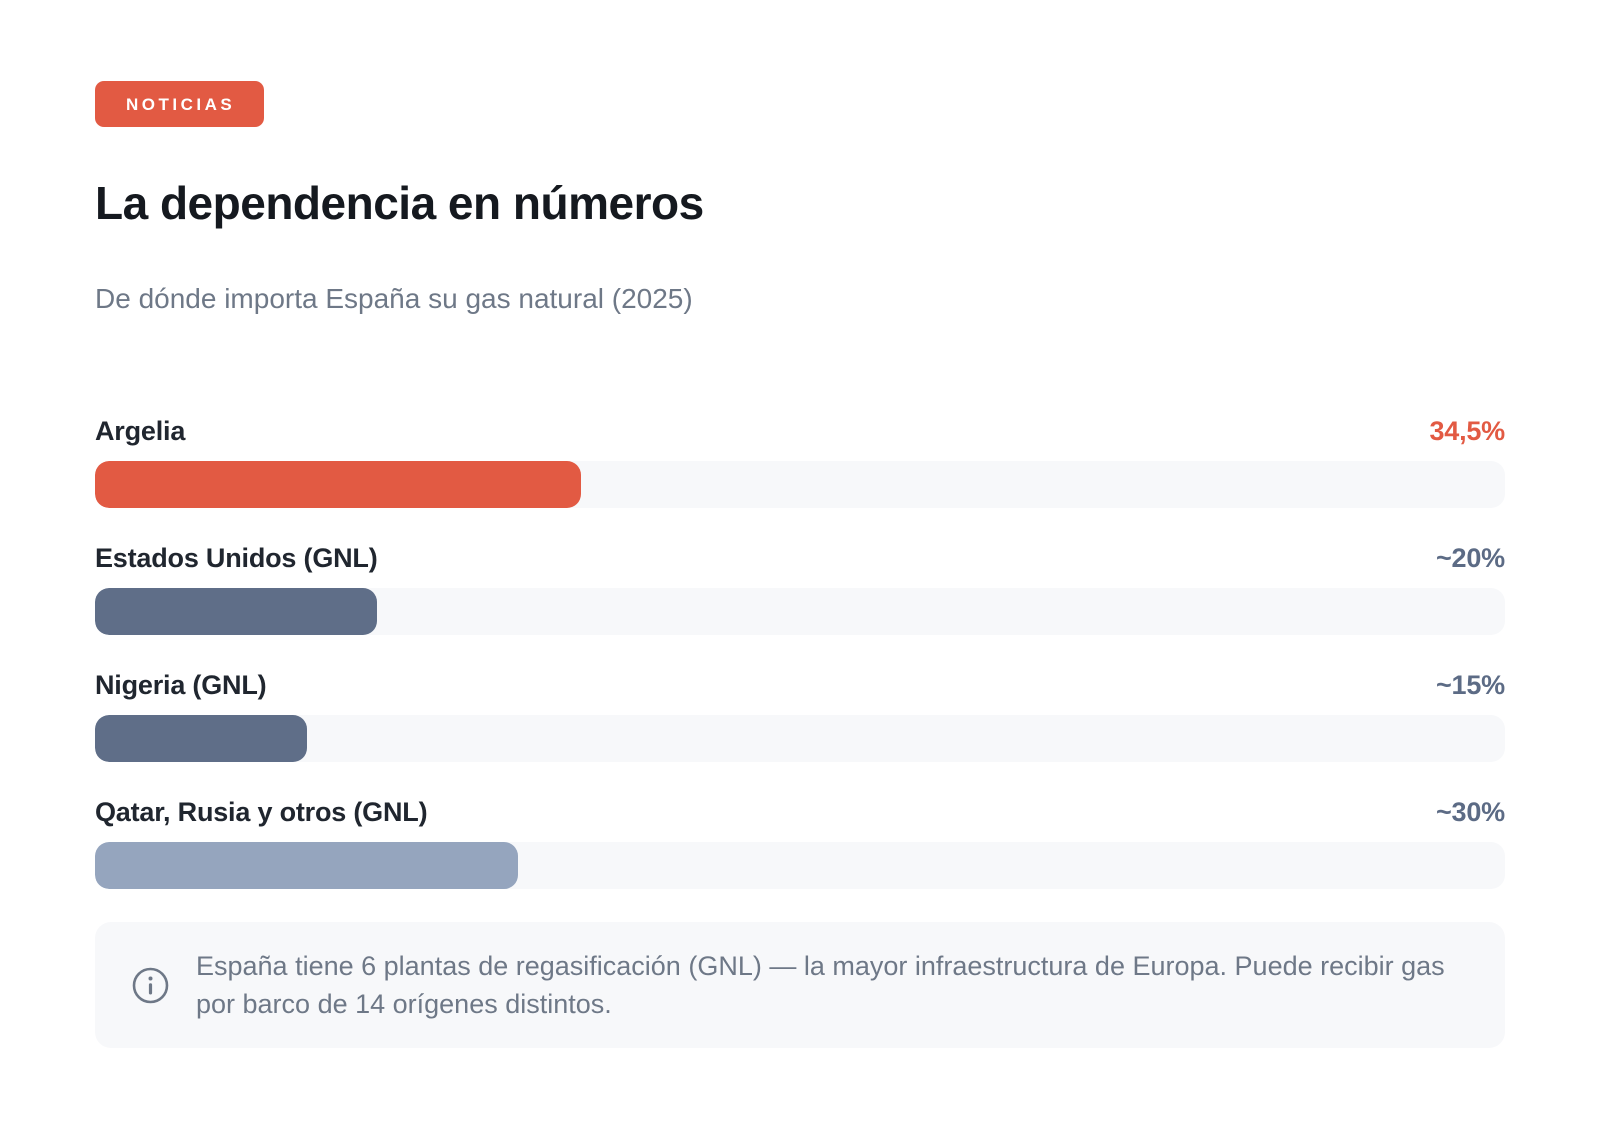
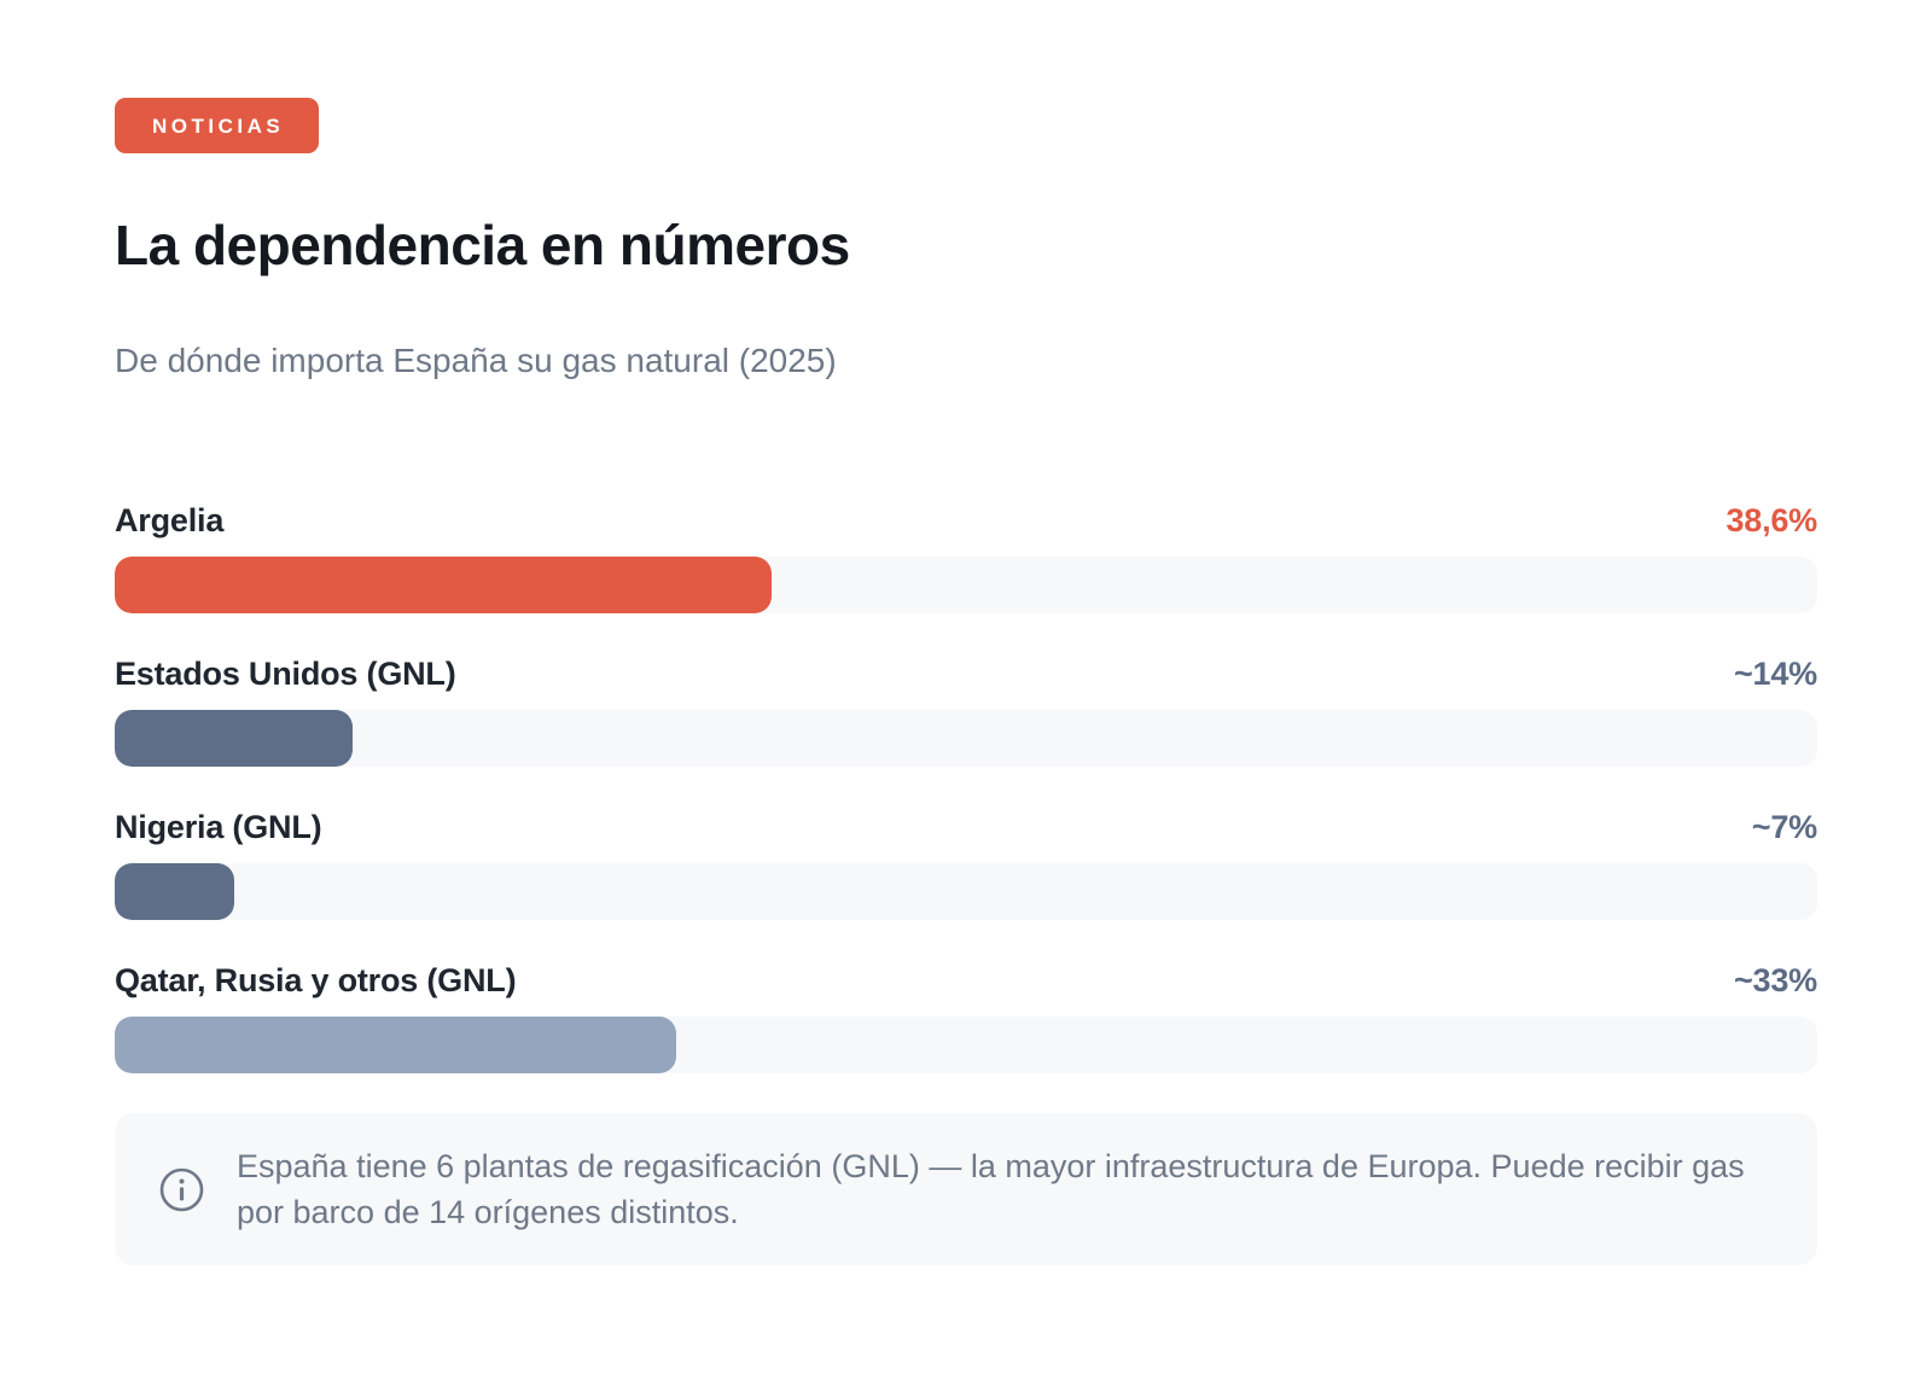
Argelia: 34,5% -> 38,6%
Estados Unidos (GNL): 20 -> 14
Nigeria (GNL): 15 -> 7
Qatar, Rusia y otros (GNL): 30 -> 33
